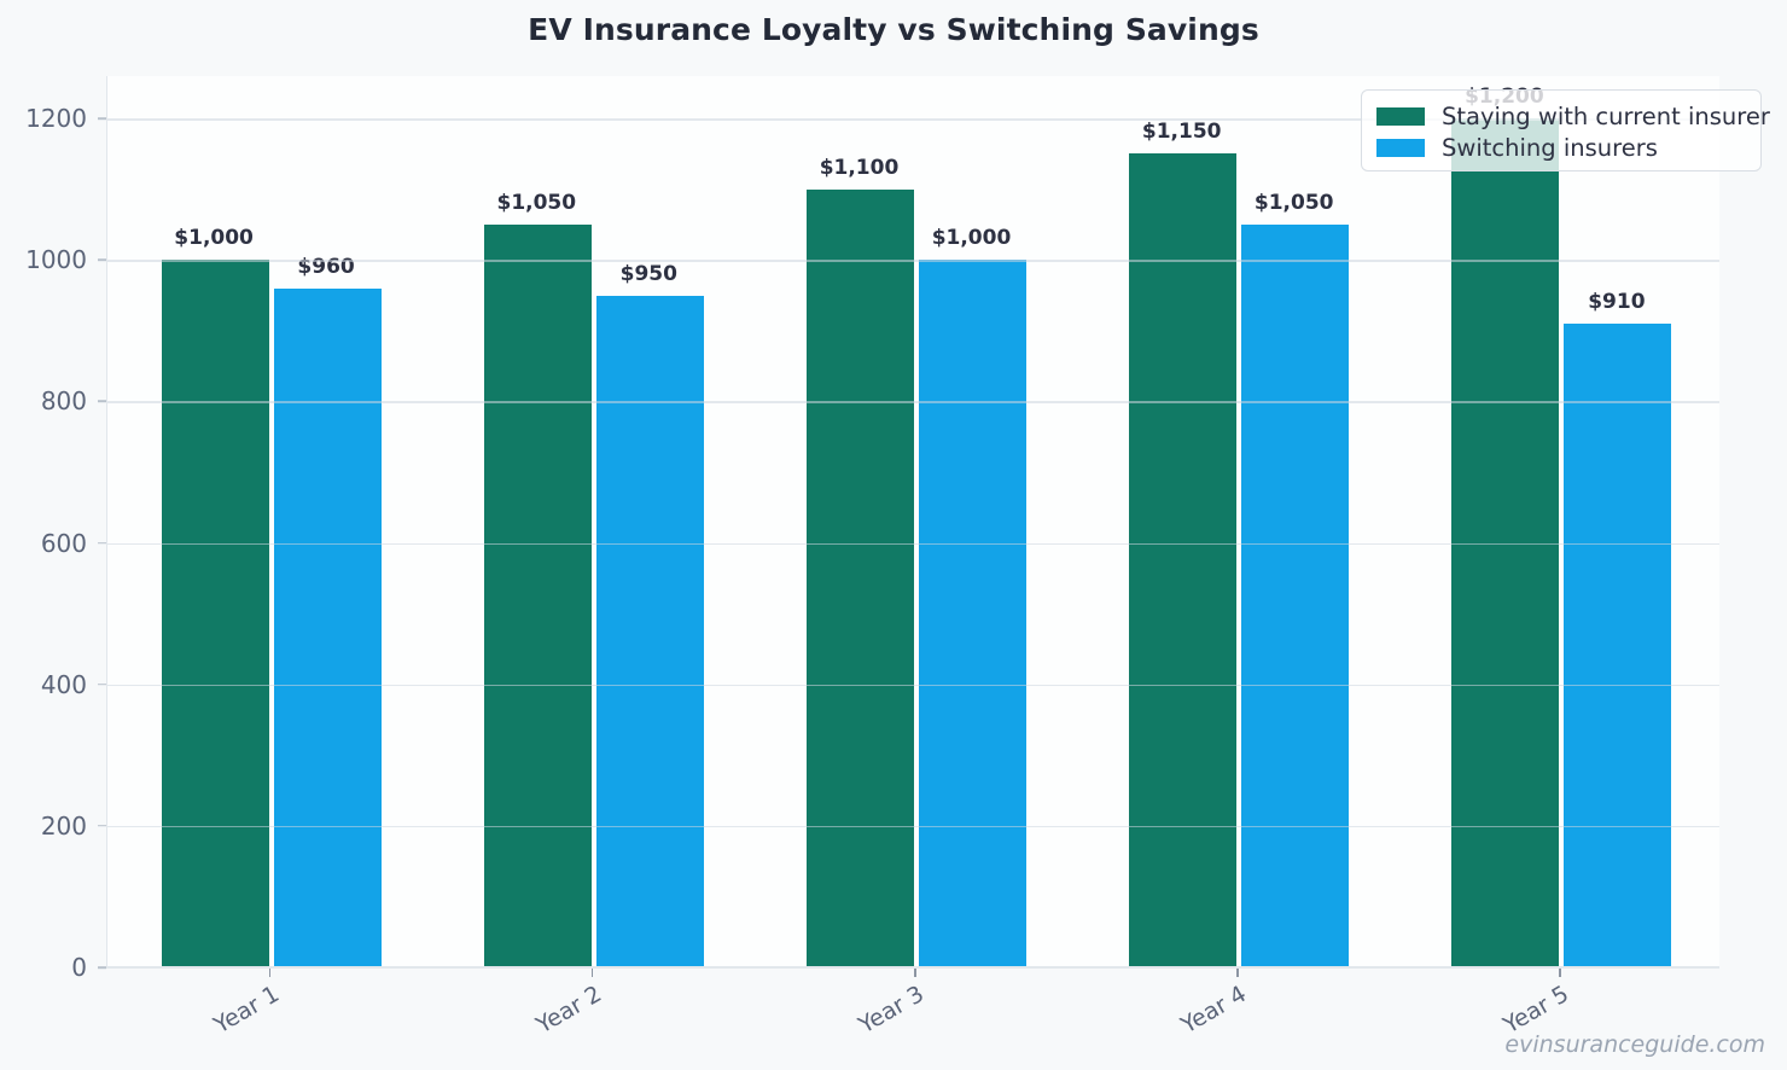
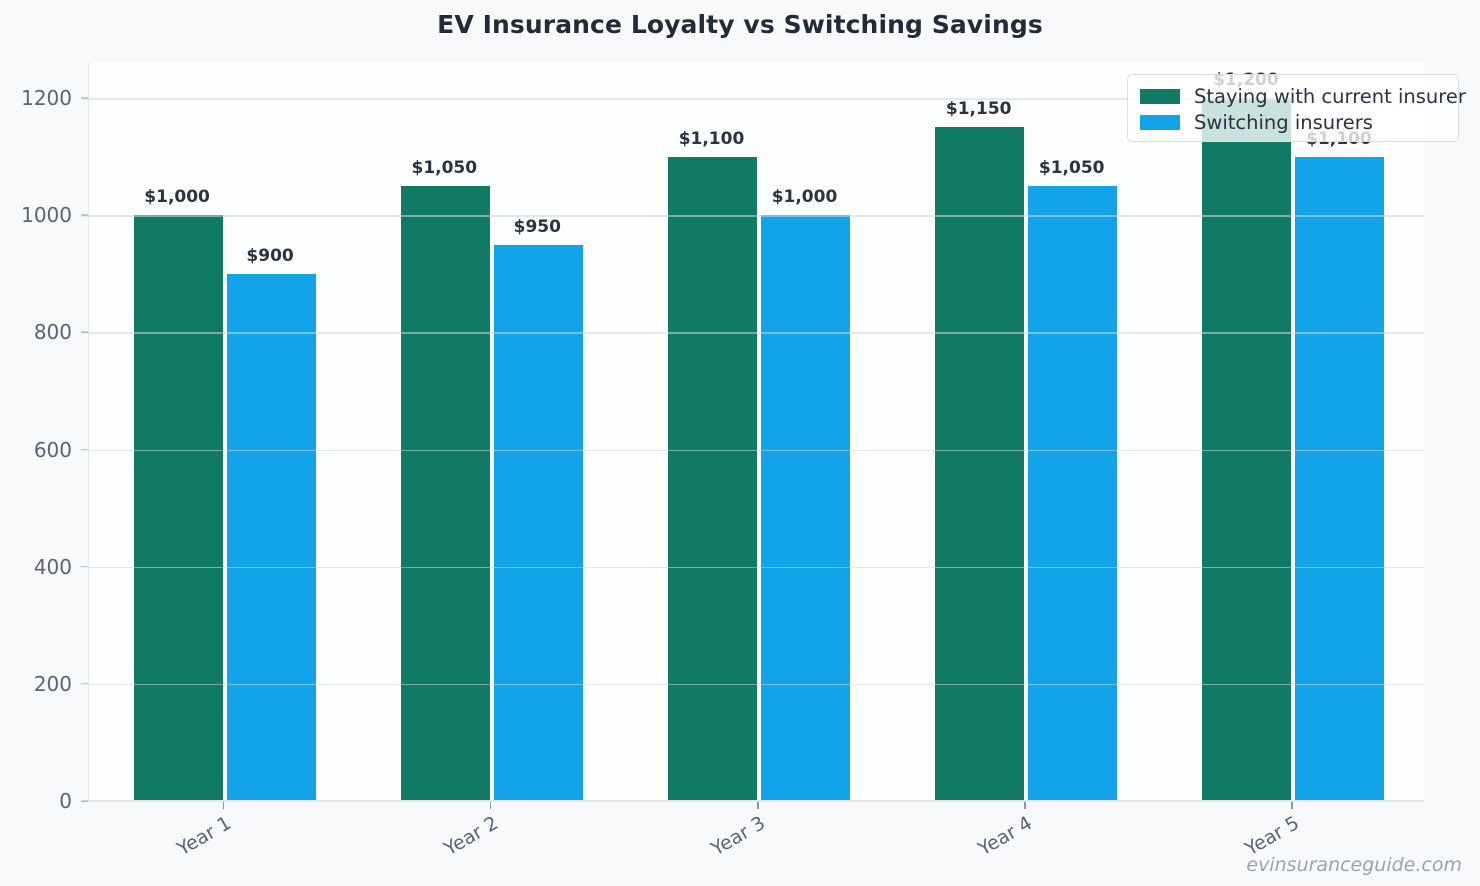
Switching insurers/Year 1: $960 -> $900
Switching insurers/Year 5: $910 -> $1,100
